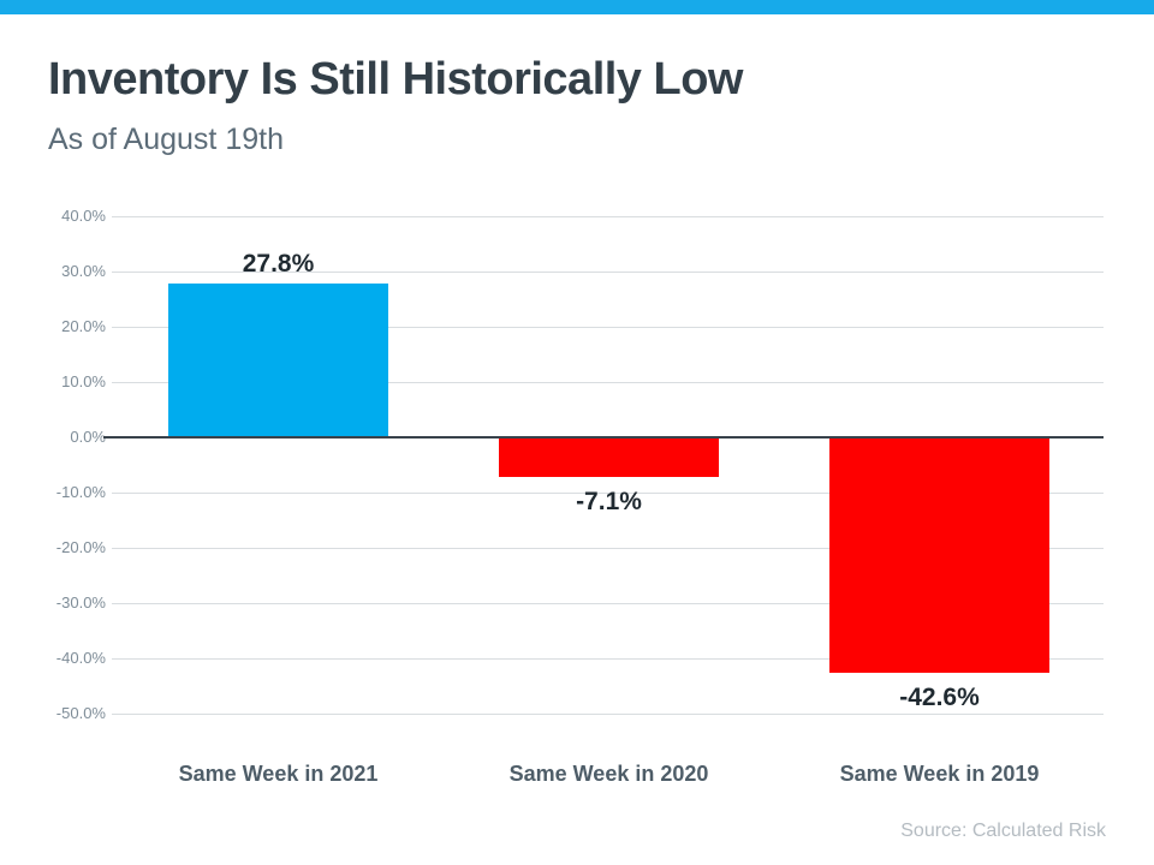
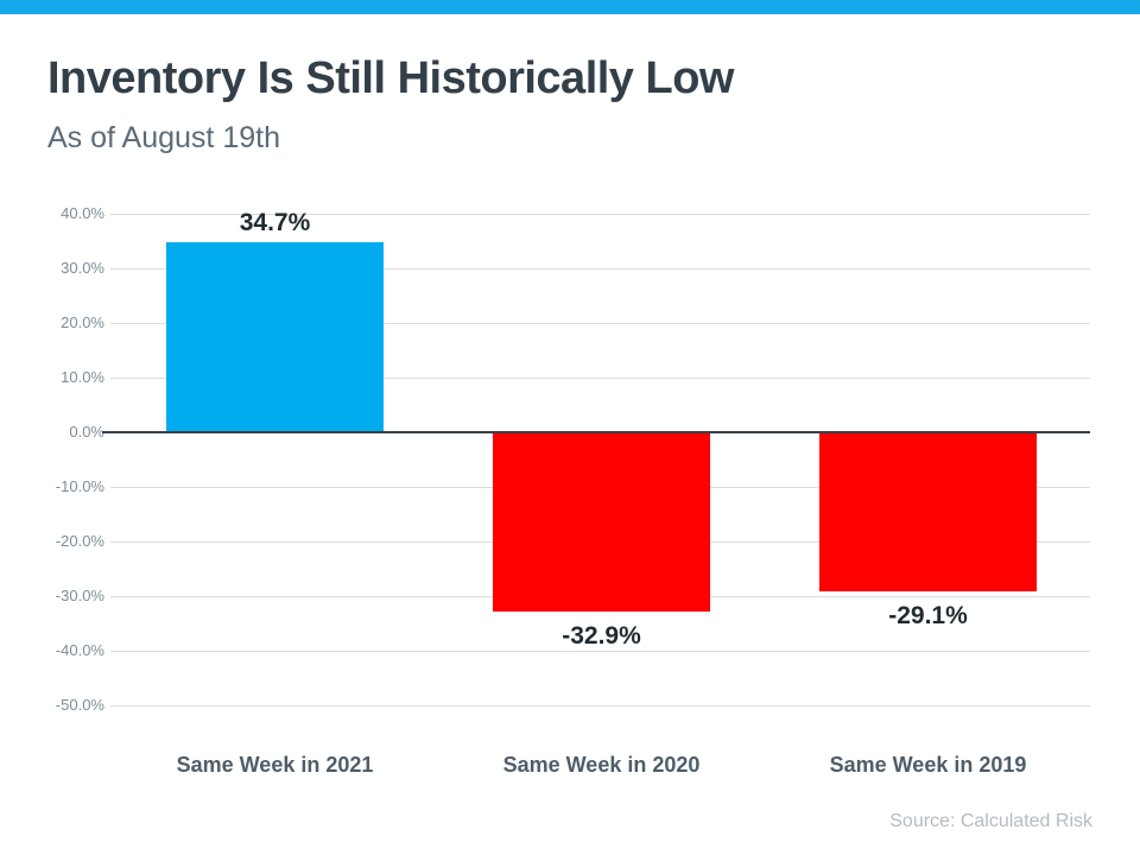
Same Week in 2021: 27.8% -> 34.7%
Same Week in 2020: -7.1% -> -32.9%
Same Week in 2019: -42.6% -> -29.1%
